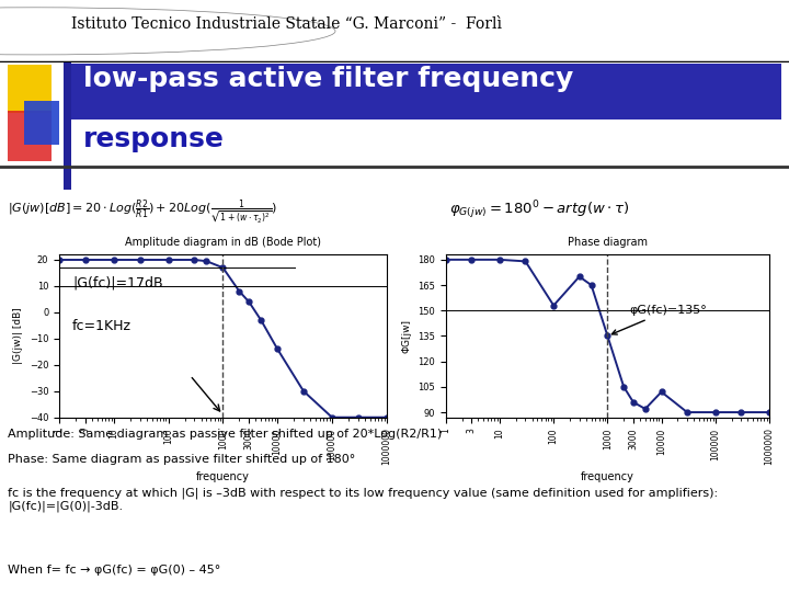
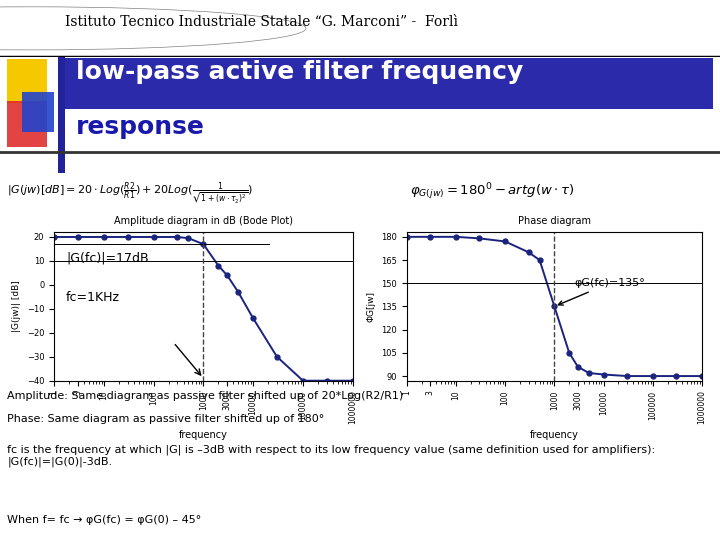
Phase diagram/100: 153 -> 177
Phase diagram/10000: 102 -> 91
